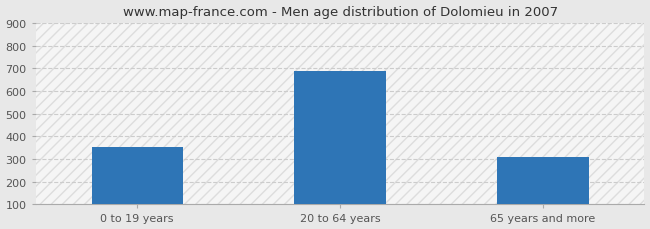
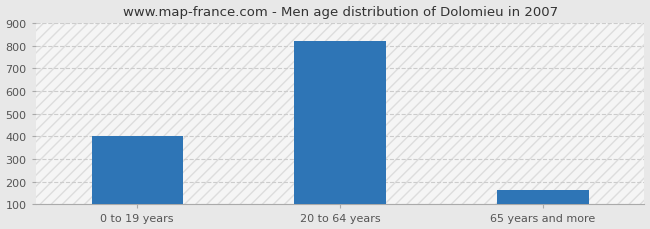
0 to 19 years: 355 -> 400
20 to 64 years: 690 -> 820
65 years and more: 310 -> 165
